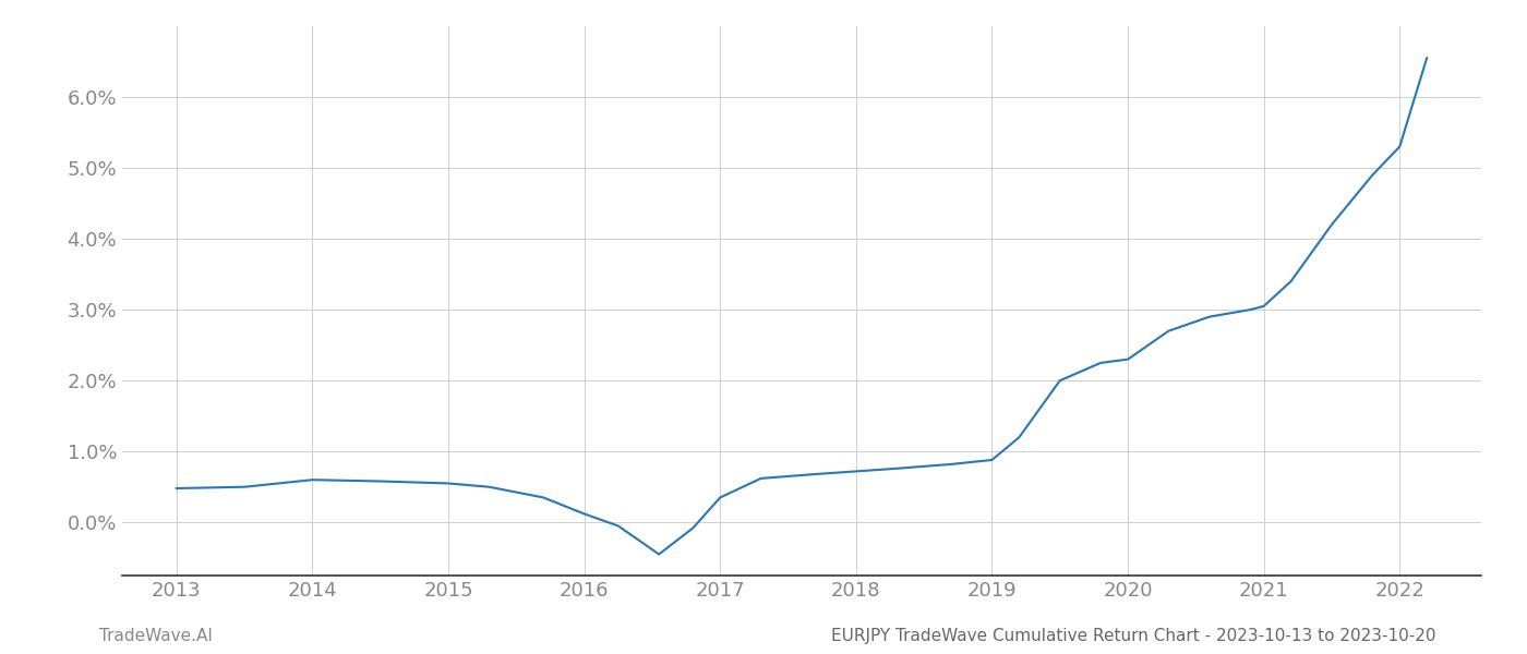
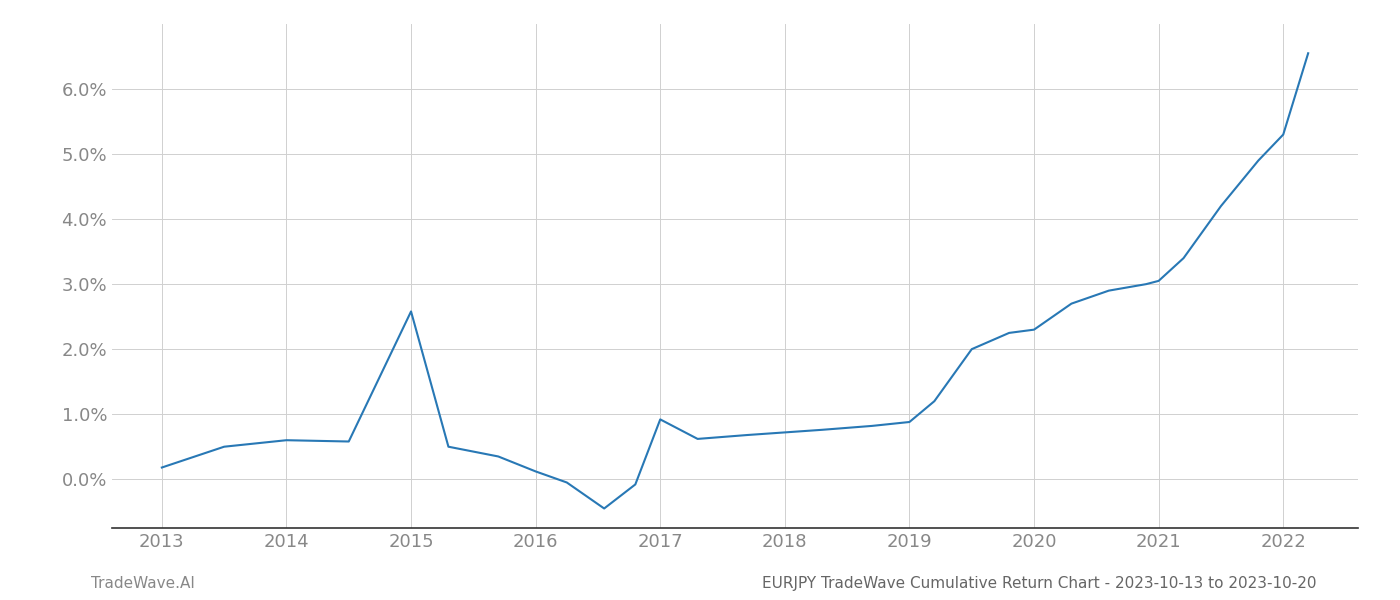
2013: 0.48% -> 0.18%
2015: 0.55% -> 2.58%
2017: 0.35% -> 0.92%
